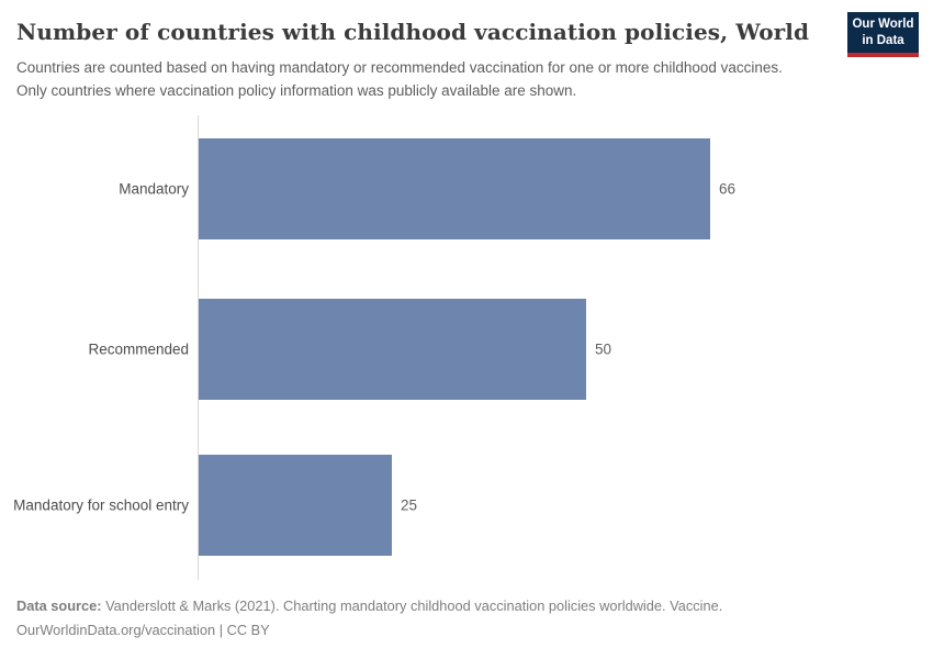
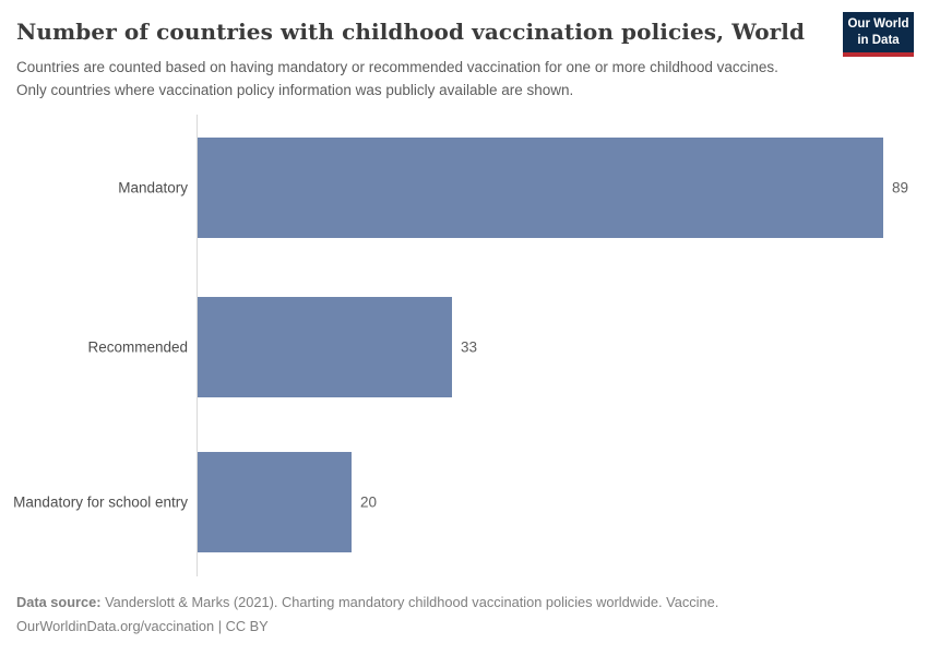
Mandatory: 66 -> 89
Recommended: 50 -> 33
Mandatory for school entry: 25 -> 20
